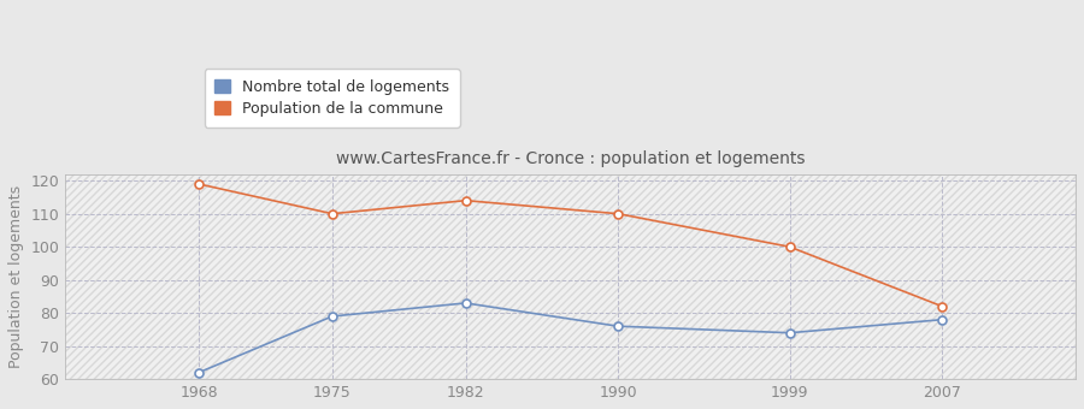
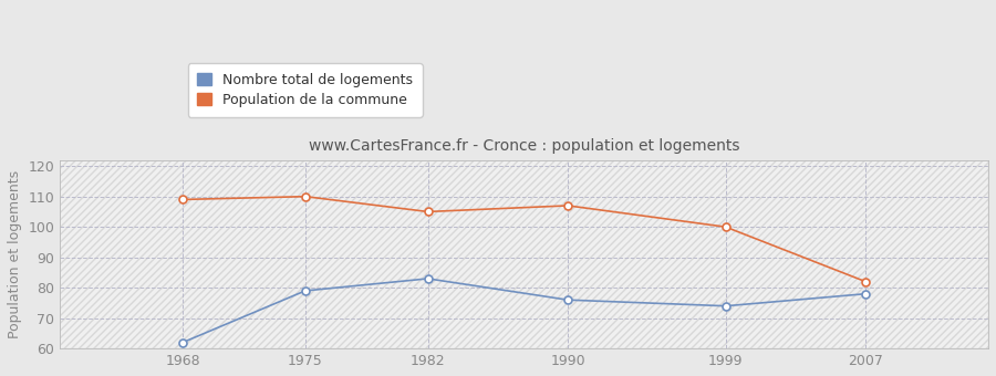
Population de la commune/1968: 119 -> 109
Population de la commune/1982: 114 -> 105
Population de la commune/1990: 110 -> 107
